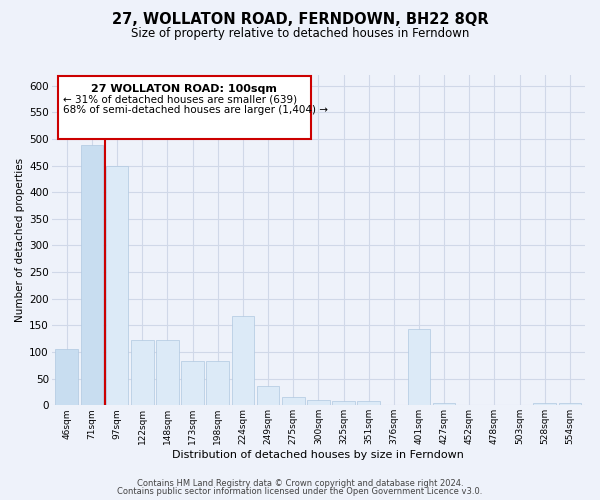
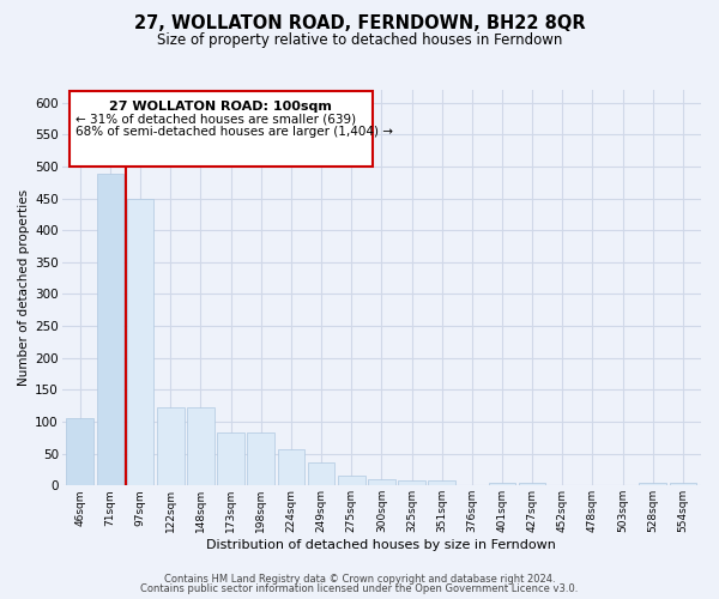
224sqm: 168 -> 57
401sqm: 144 -> 4
